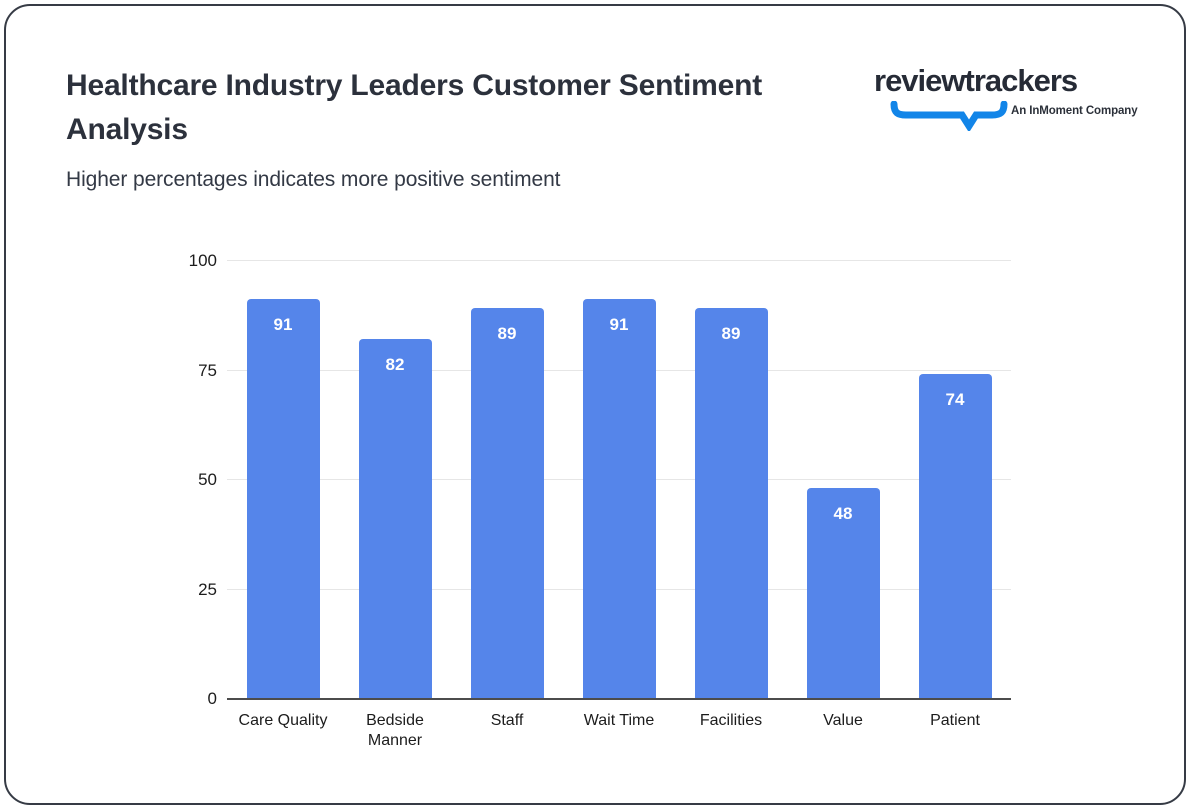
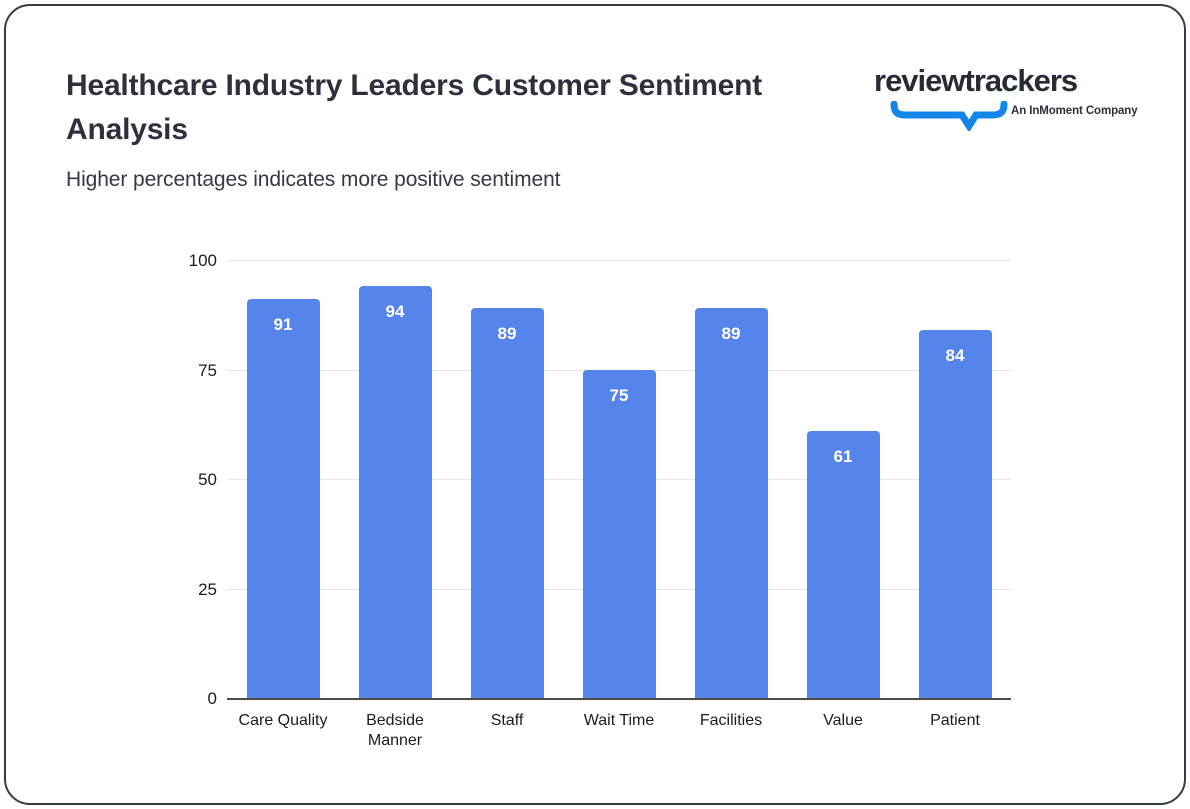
Bedside Manner: 82 -> 94
Wait Time: 91 -> 75
Value: 48 -> 61
Patient: 74 -> 84
